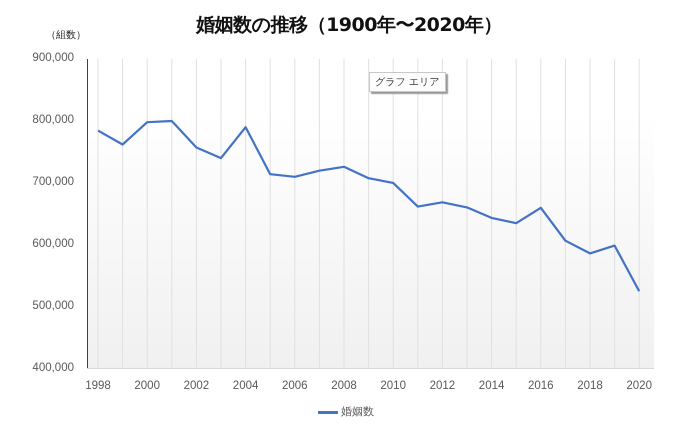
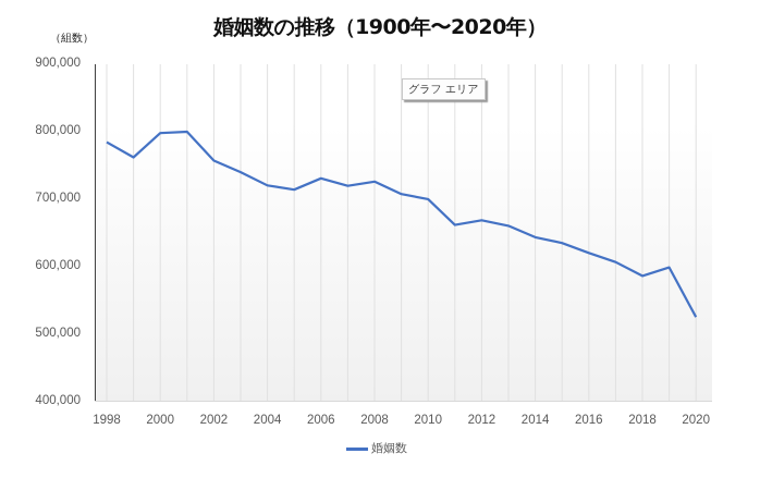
2004: 790000 -> 720000
2006: 710000 -> 730000
2016: 660000 -> 620000
